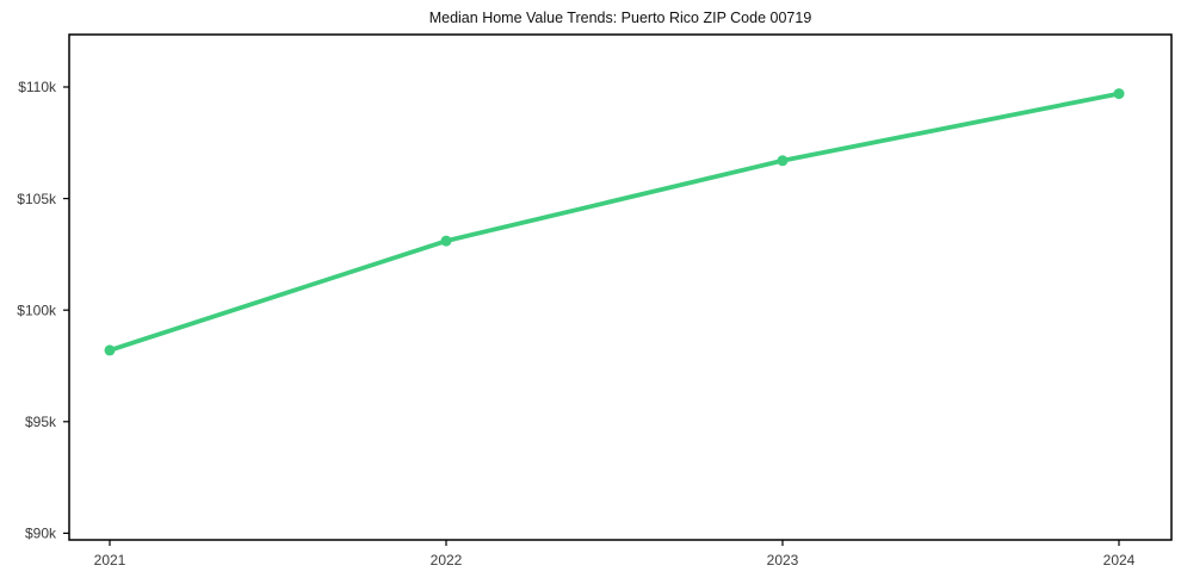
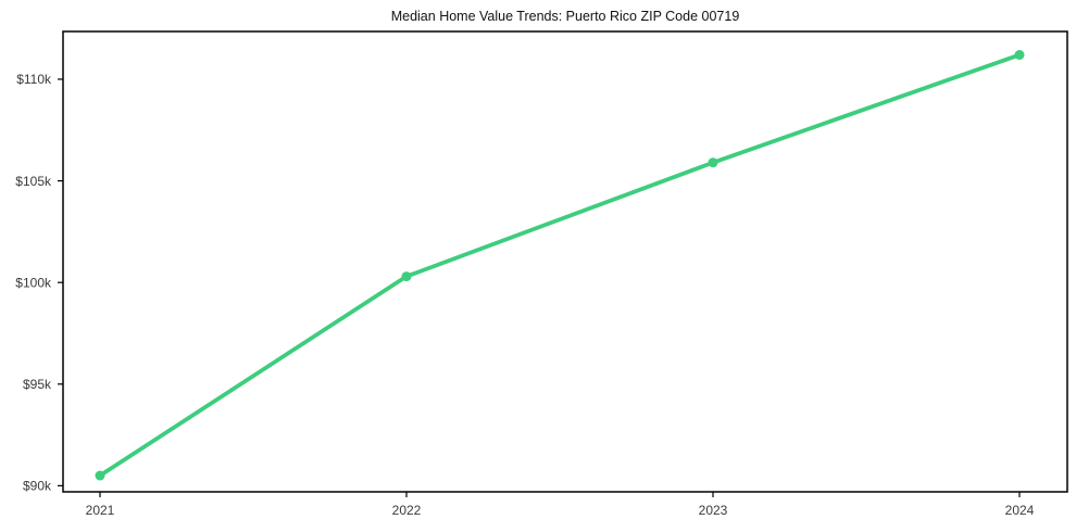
2021: $98.2k -> $90.5k
2022: $103.1k -> $100.3k
2023: $106.7k -> $105.9k
2024: $109.7k -> $111.2k
